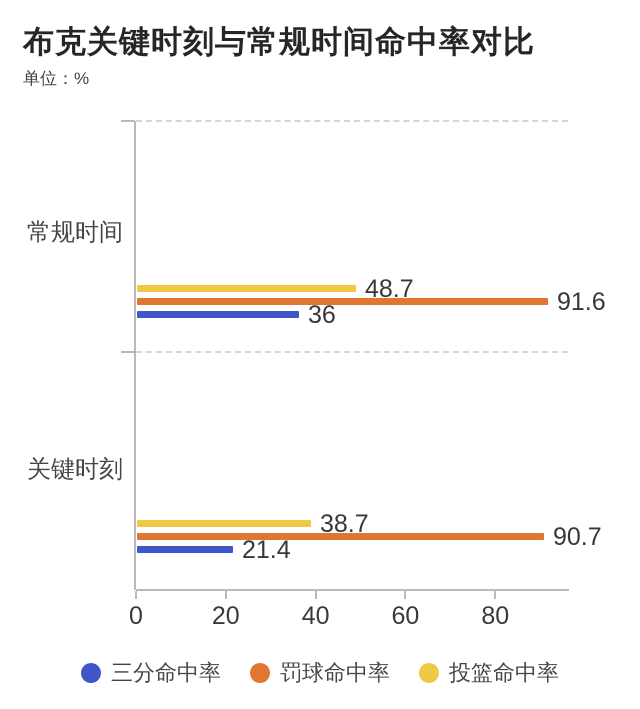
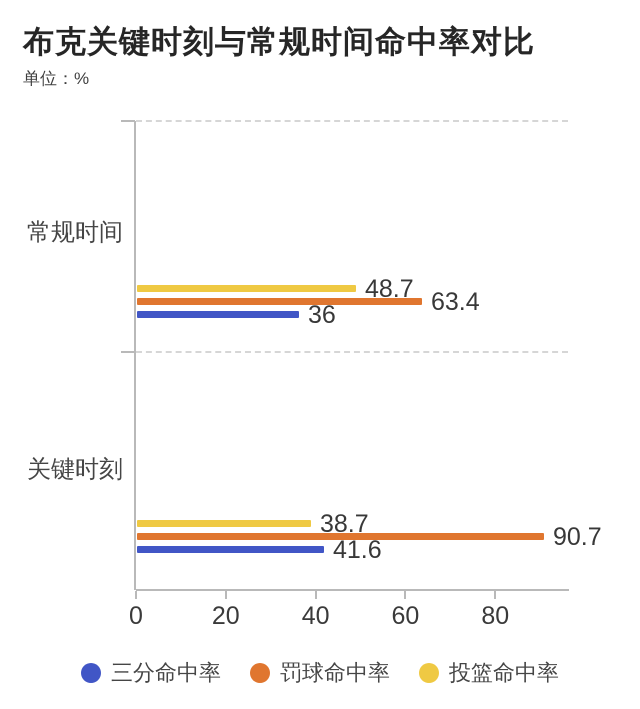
罚球命中率/常规时间: 91.6 -> 63.4
三分命中率/关键时刻: 21.4 -> 41.6
